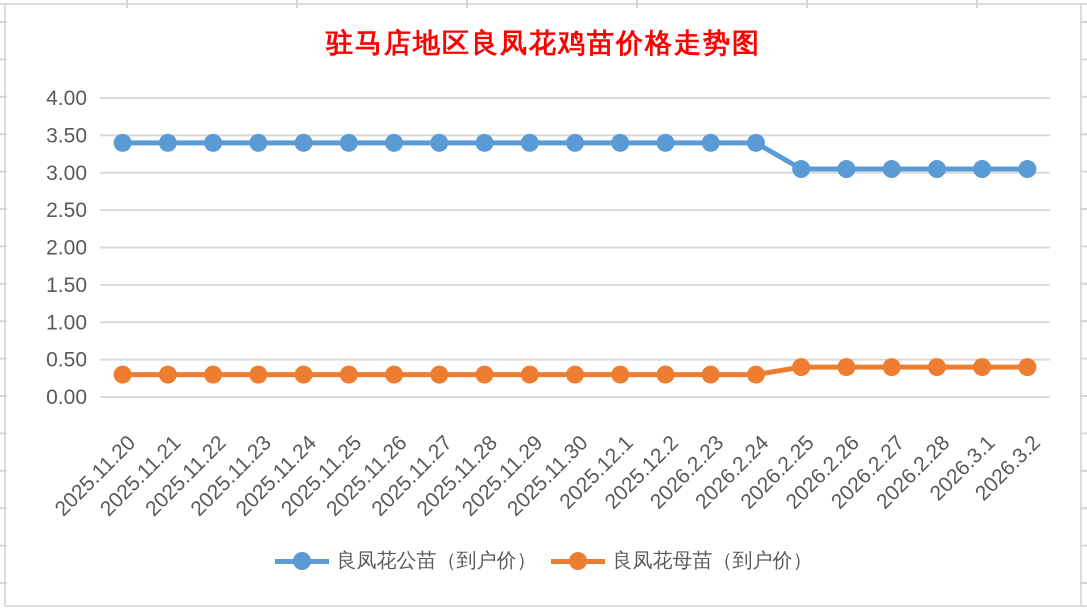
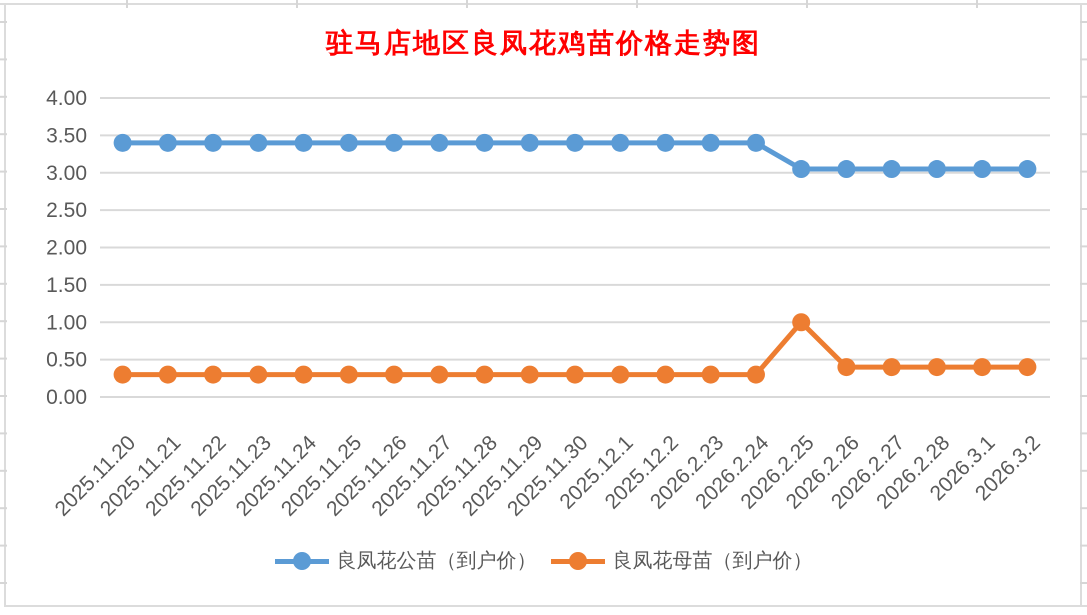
良凤花母苗（到户价）/2026.2.25: 0.4 -> 1.0
